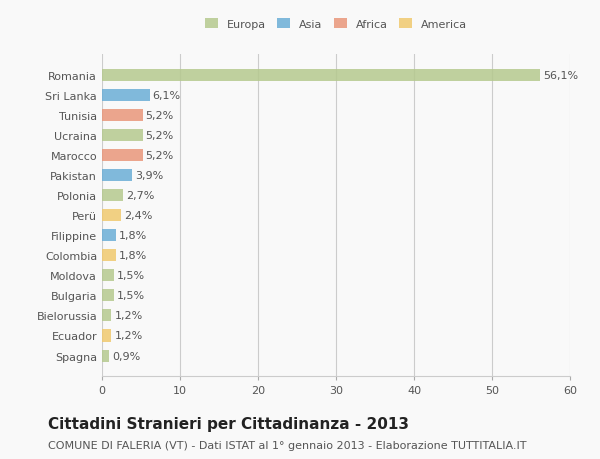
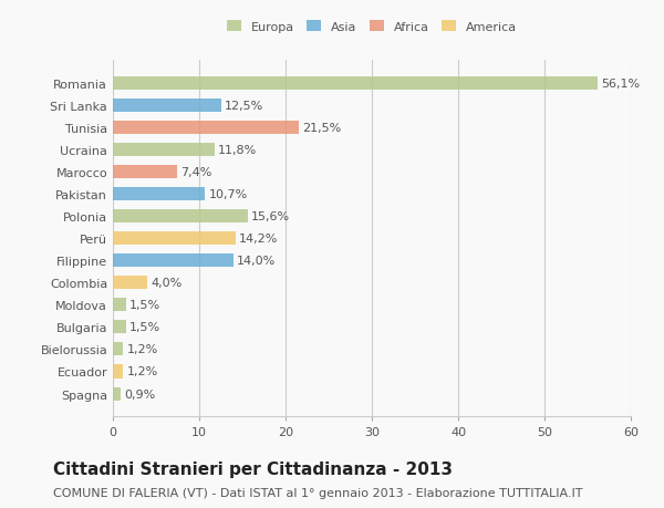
Sri Lanka: 6,1% -> 12,5%
Tunisia: 5,2% -> 21,5%
Ucraina: 5,2% -> 11,8%
Marocco: 5,2% -> 7,4%
Pakistan: 3,9% -> 10,7%
Polonia: 2,7% -> 15,6%
Perü: 2,4% -> 14,2%
Filippine: 1,8% -> 14,0%
Colombia: 1,8% -> 4,0%
